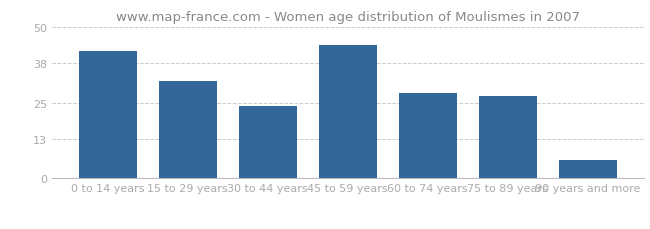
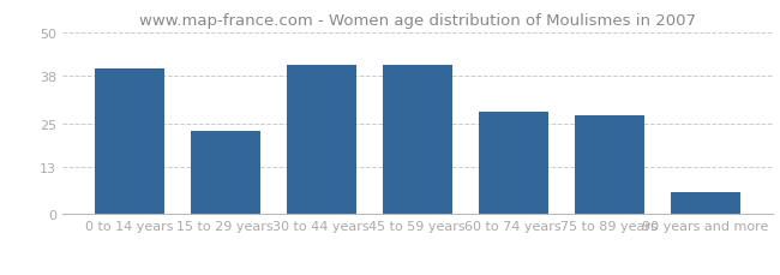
0 to 14 years: 42 -> 40
15 to 29 years: 32 -> 23
30 to 44 years: 24 -> 41
45 to 59 years: 44 -> 41
